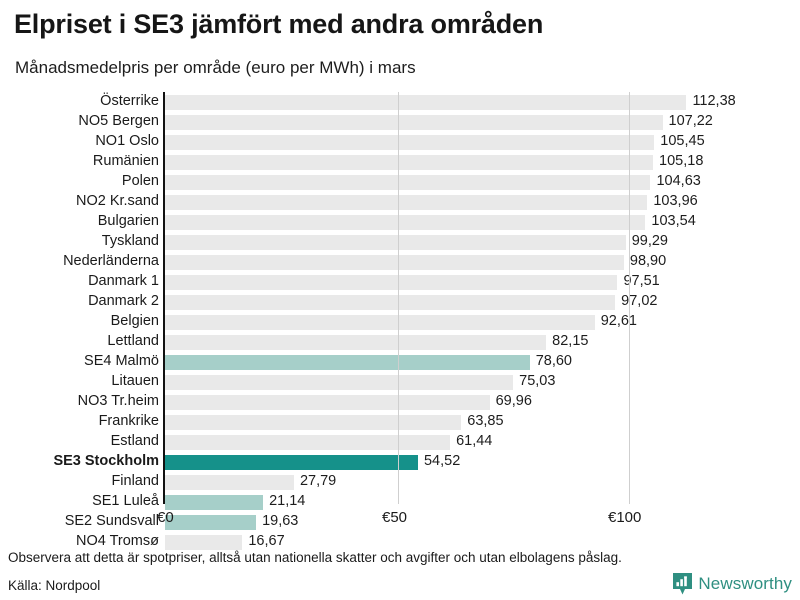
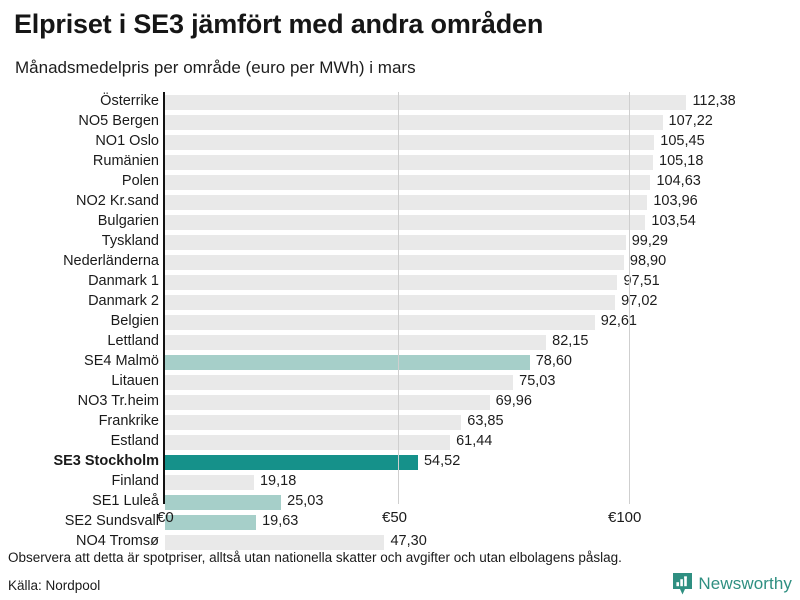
Finland: 27,79 -> 19,18
SE1 Luleå: 21,14 -> 25,03
NO4 Tromsø: 16,67 -> 47,30
